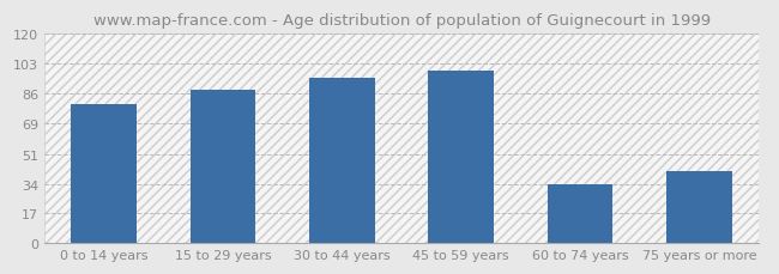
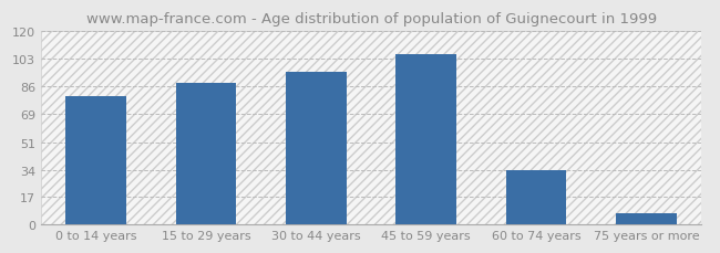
45 to 59 years: 99 -> 106
75 years or more: 41 -> 7
